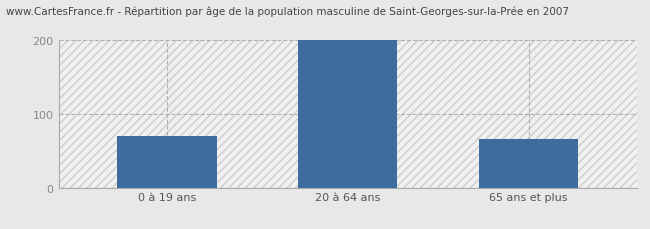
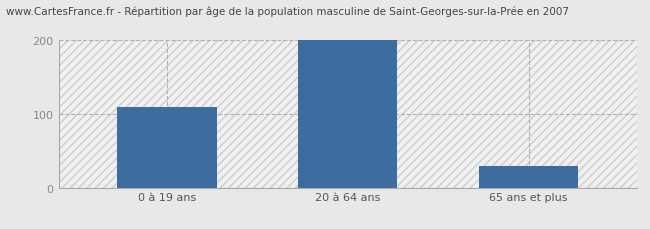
0 à 19 ans: 70 -> 110
65 ans et plus: 66 -> 30
